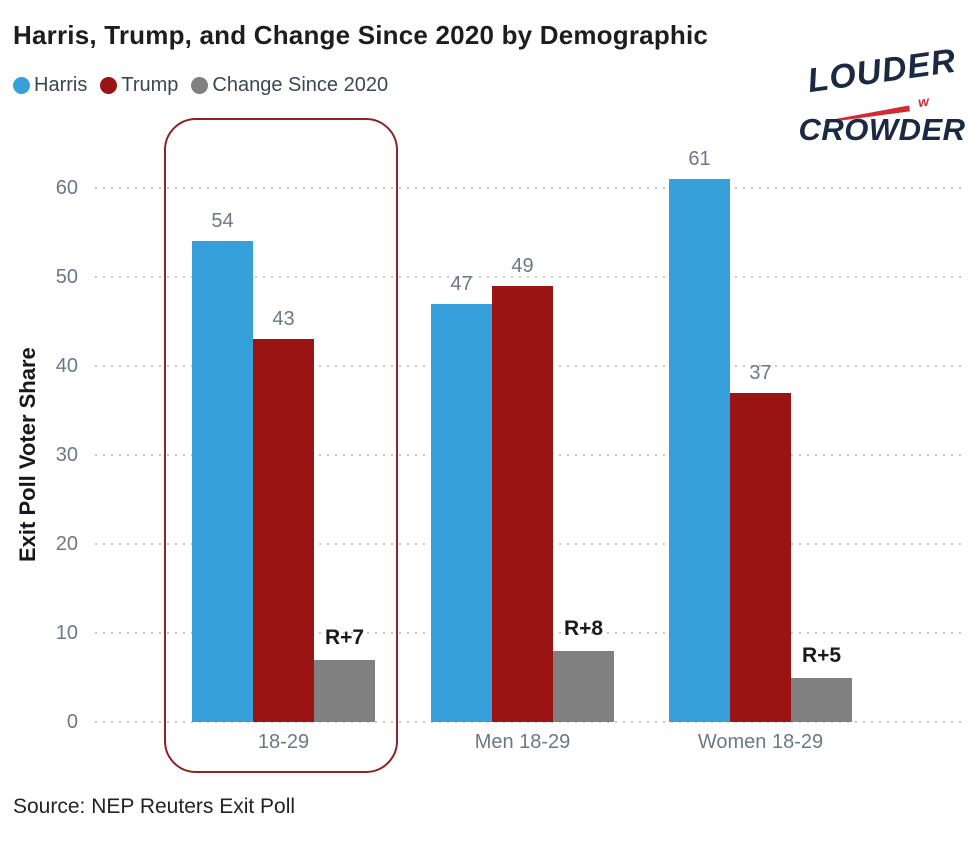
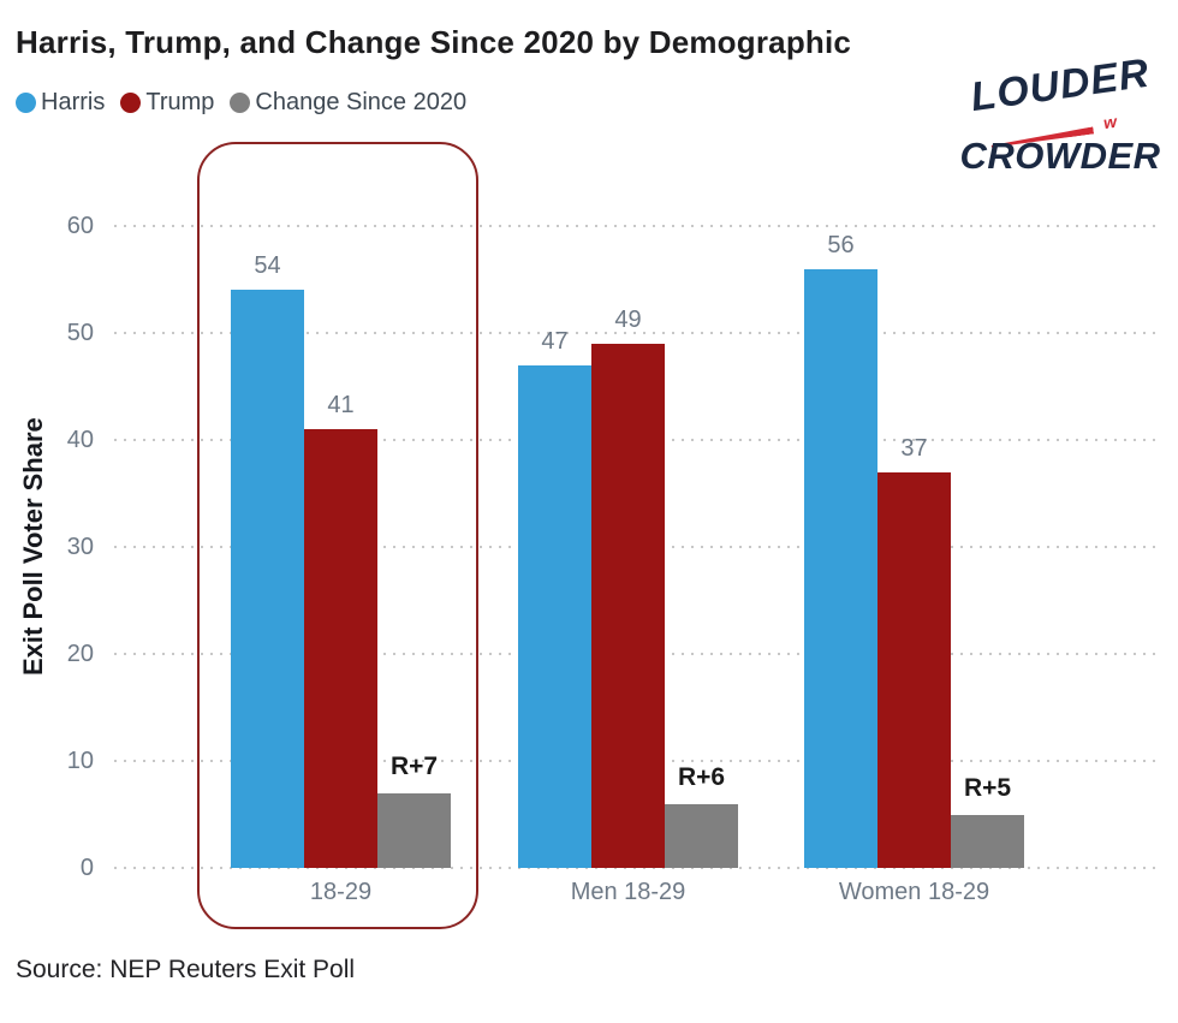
Trump/18-29: 43 -> 41
Change Since 2020/Men 18-29: 8 -> 6
Harris/Women 18-29: 61 -> 56
